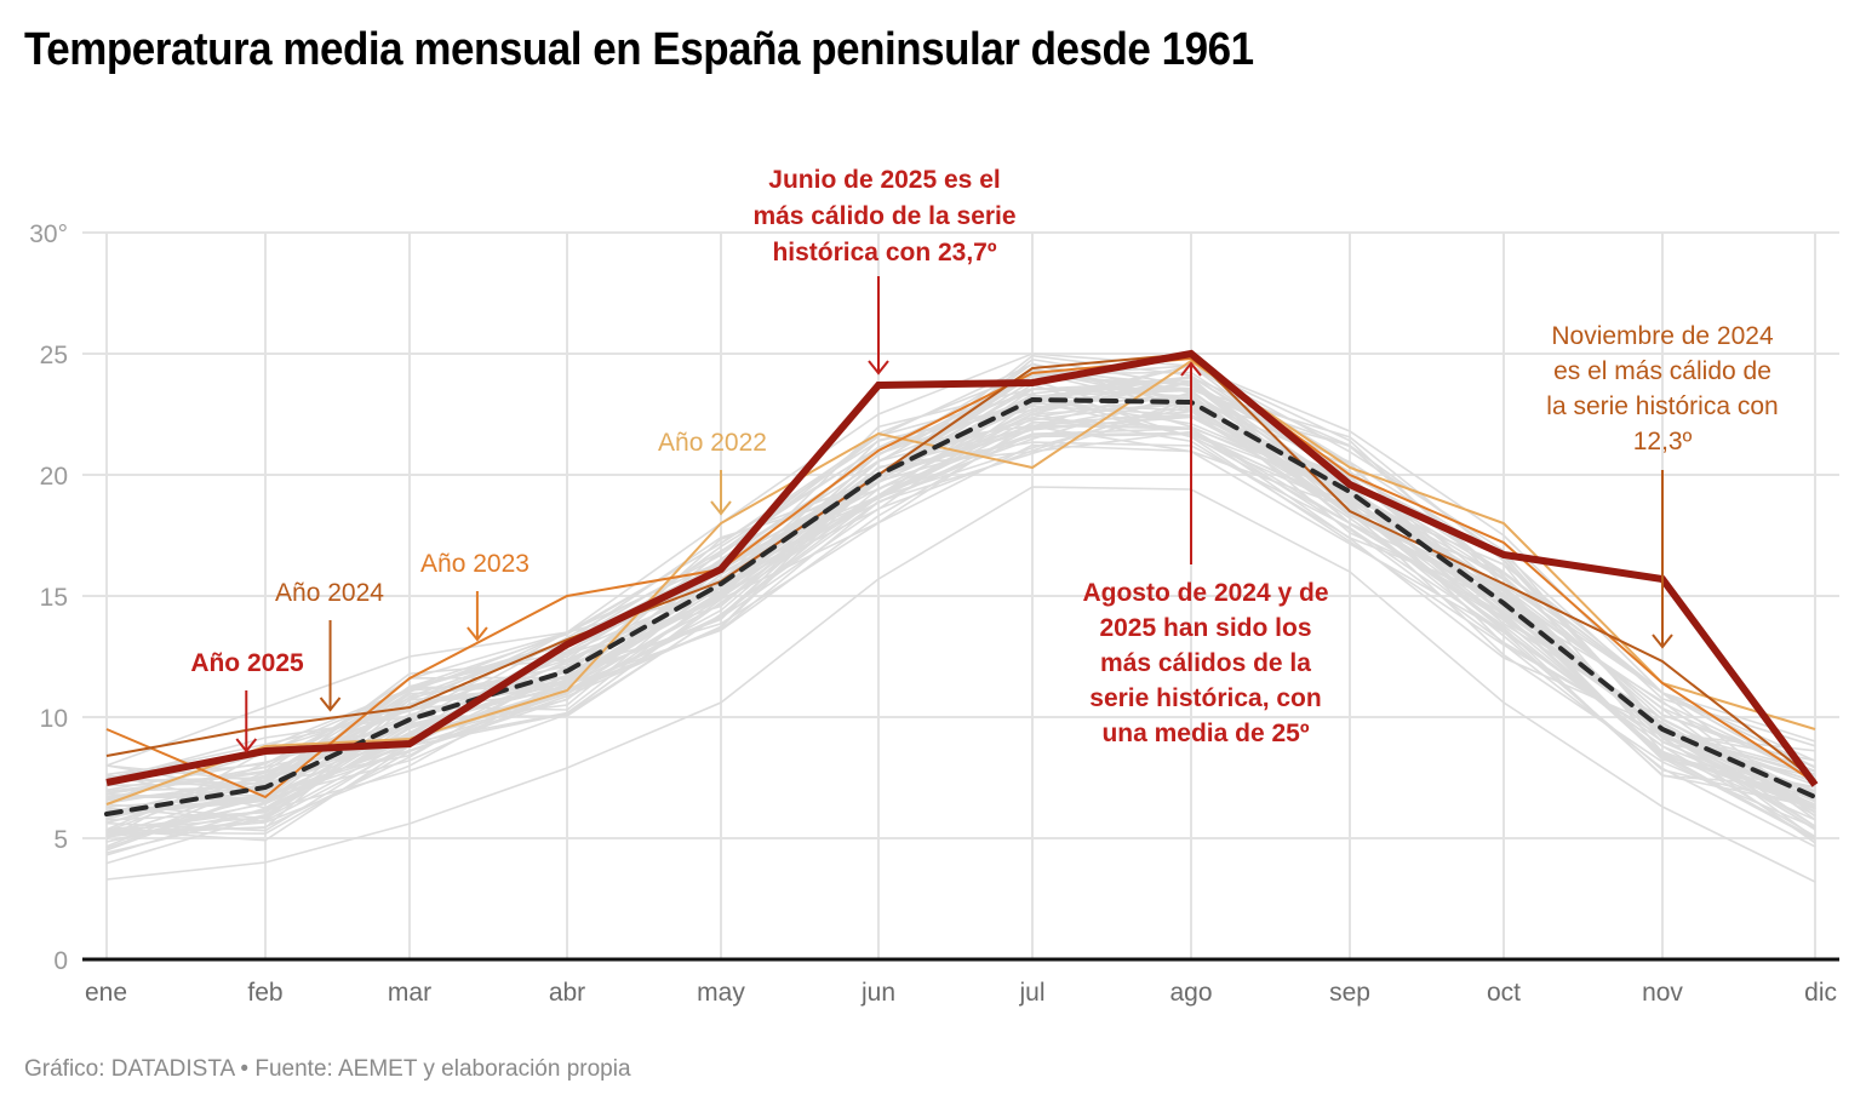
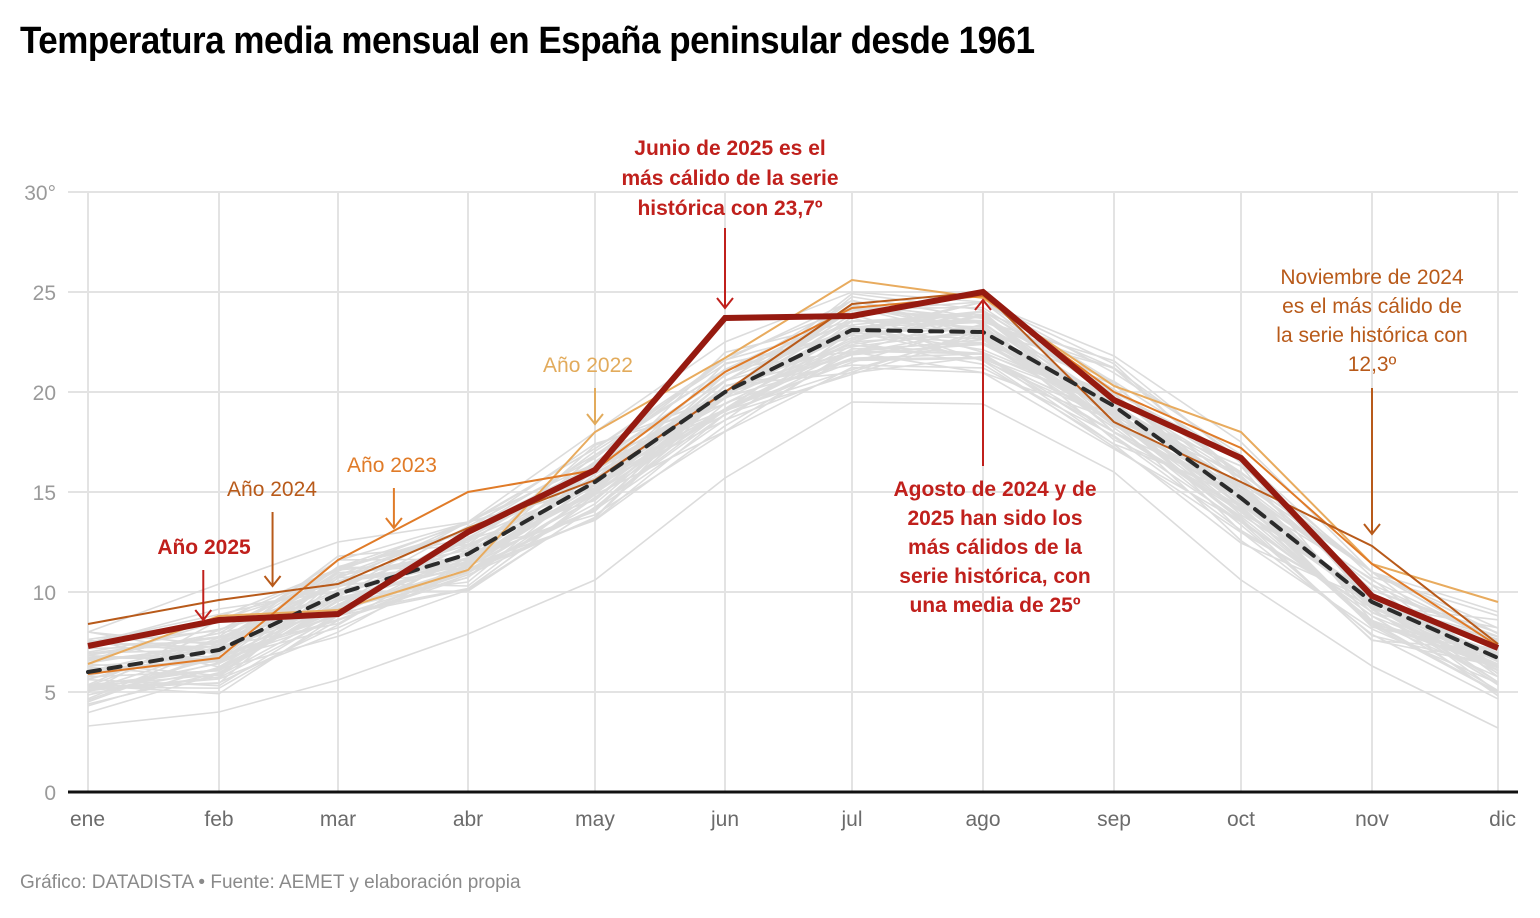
Año 2023/ene: 9.5 -> 5.9
Año 2022/jul: 20.3 -> 25.6
Año 2025/nov: 15.7 -> 9.8
